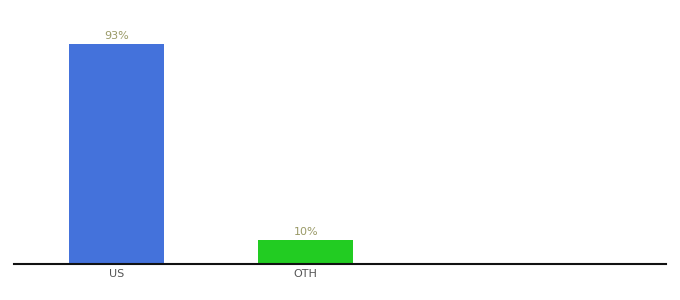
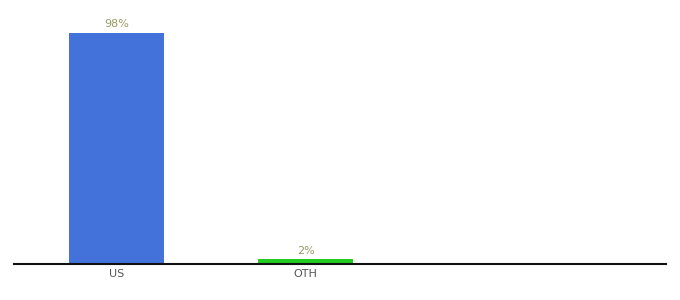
US: 93% -> 98%
OTH: 10% -> 2%
